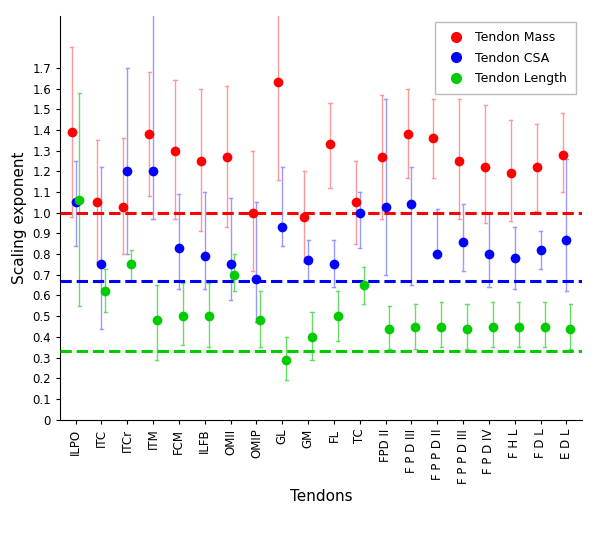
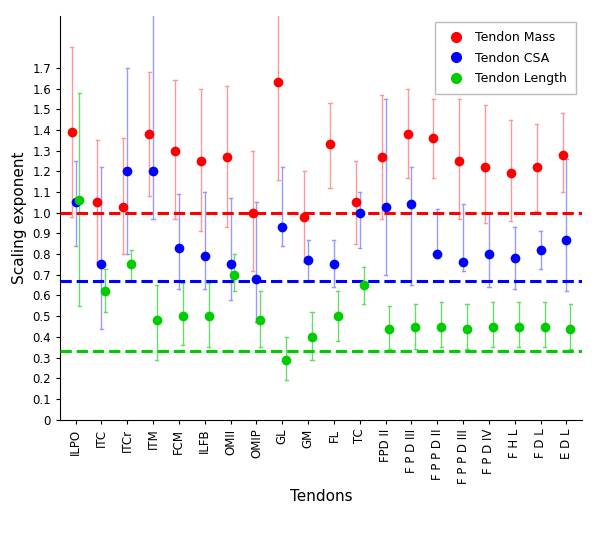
Tendon CSA/F P P D III: 0.86 -> 0.76
